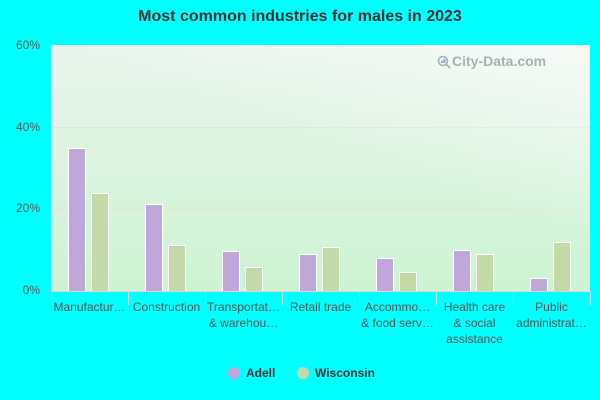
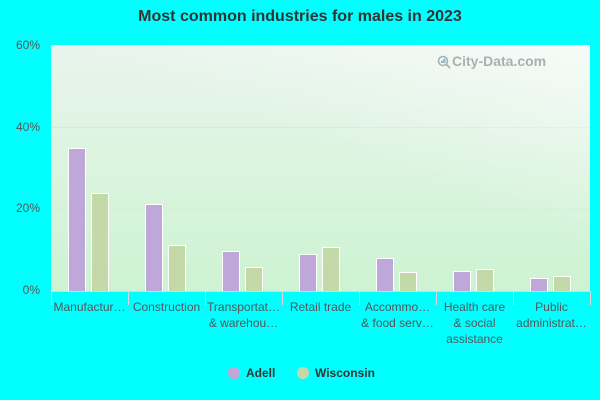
Adell/Health care & social assistance: 10% -> 5%
Wisconsin/Health care & social assistance: 9% -> 5%
Wisconsin/Public administrat…: 12% -> 4%
